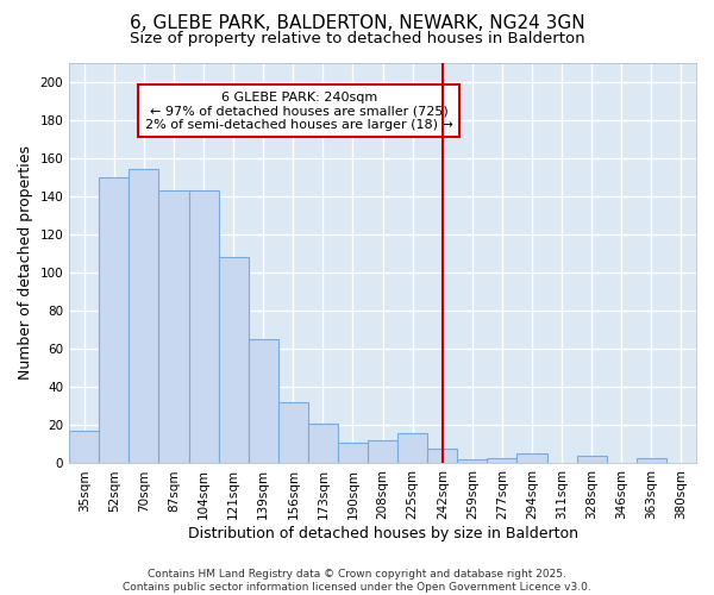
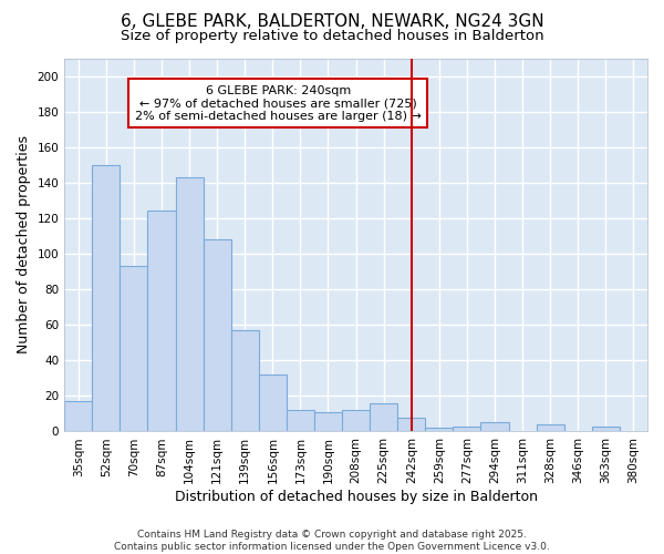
70sqm: 154 -> 93
87sqm: 143 -> 124
139sqm: 65 -> 57
173sqm: 21 -> 12
